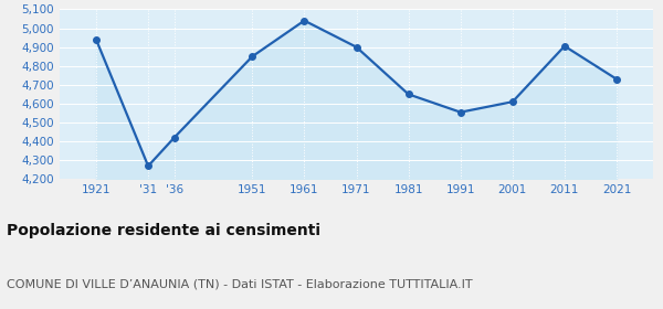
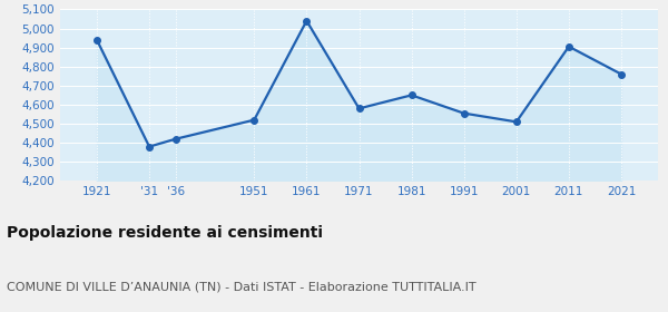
'31: 4,270 -> 4,380
1951: 4,850 -> 4,520
1971: 4,900 -> 4,580
2001: 4,610 -> 4,510
2021: 4,730 -> 4,760
